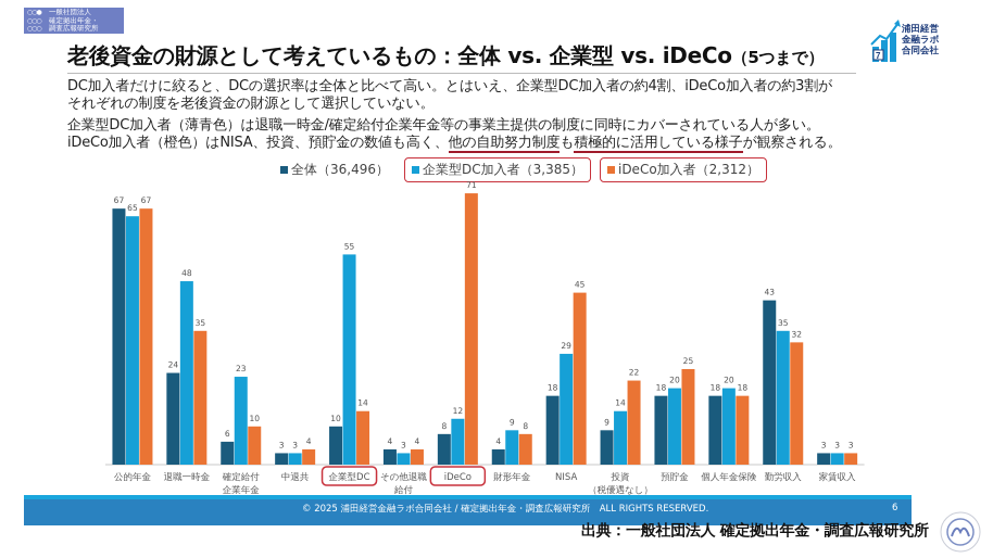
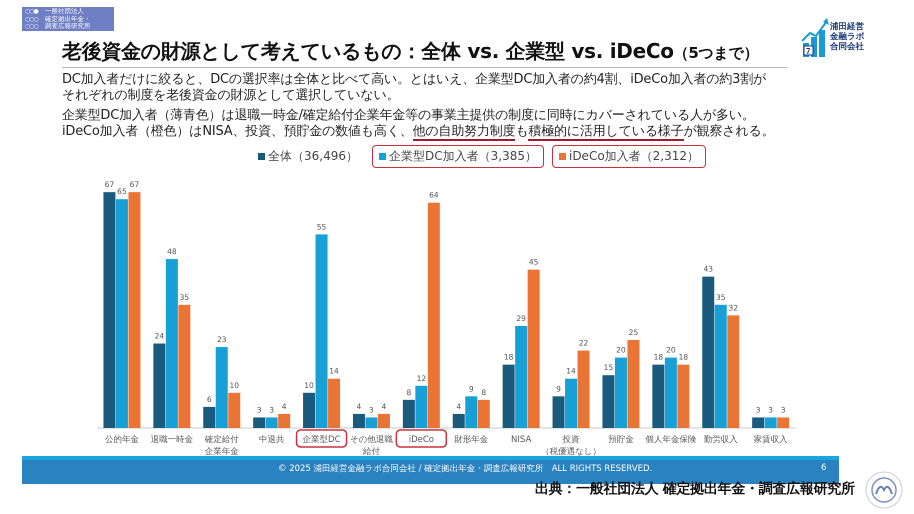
iDeCo加入者（2,312）/iDeCo: 71 -> 64
全体（36,496）/預貯金: 18 -> 15
